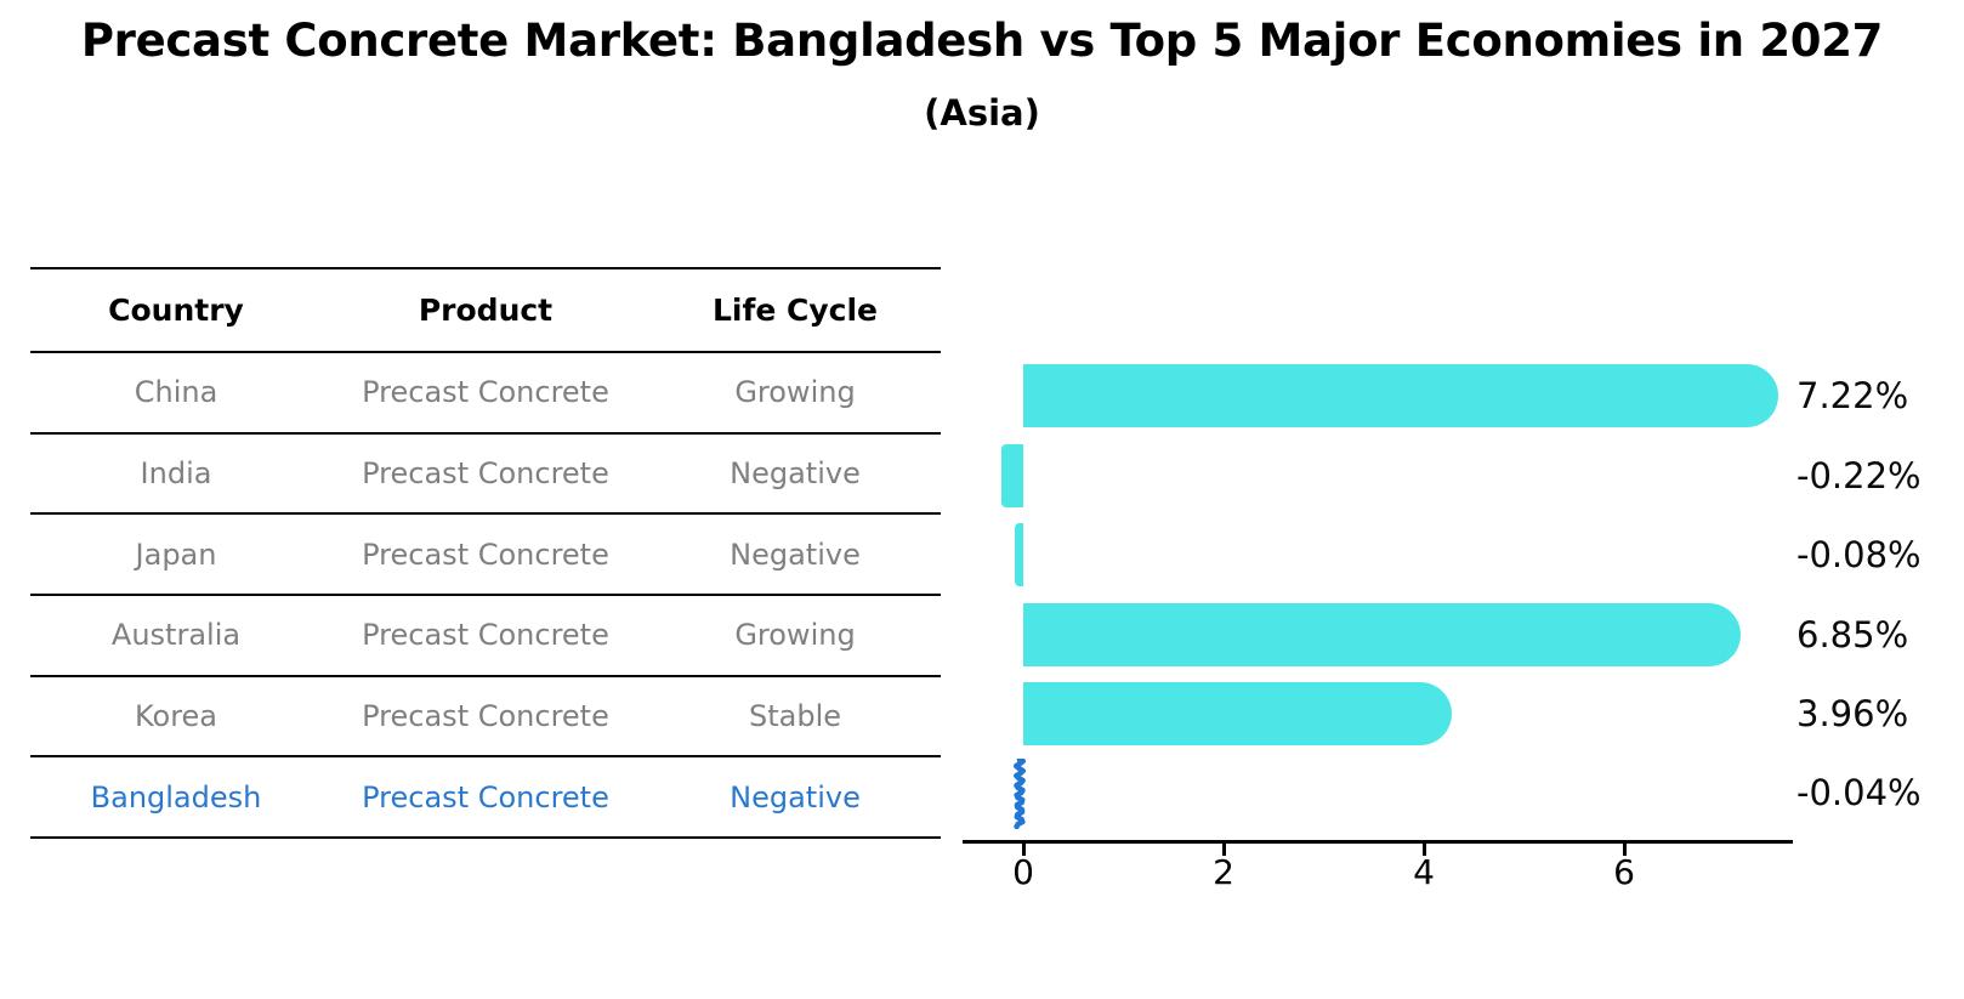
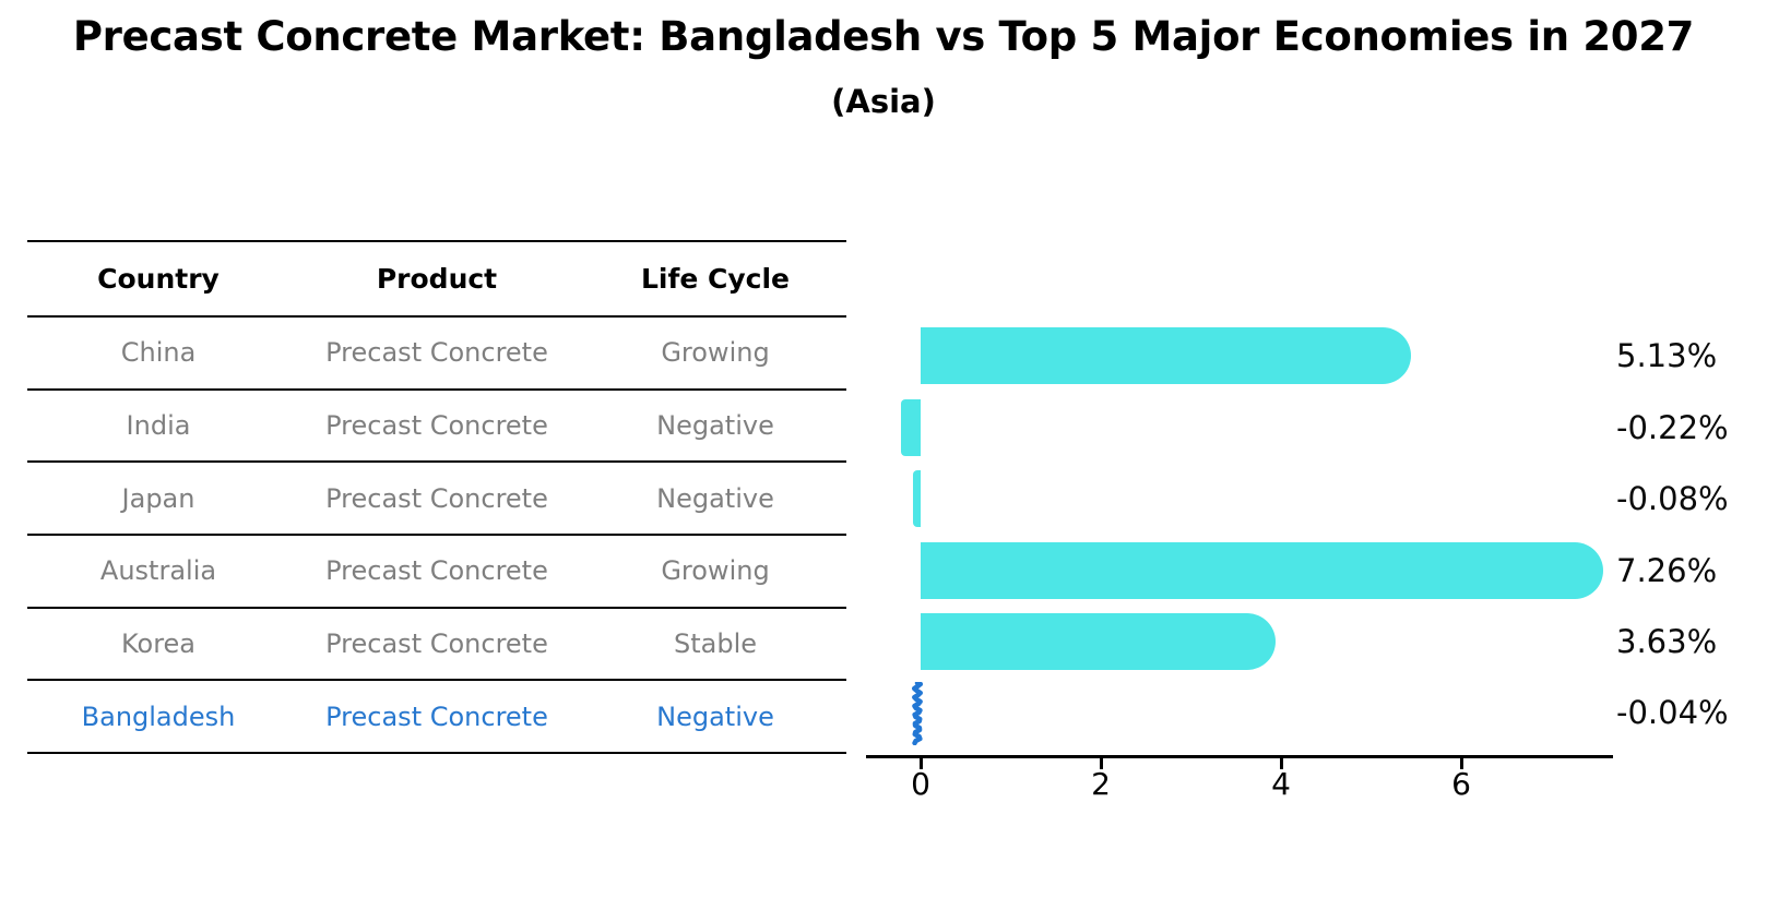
China: 7.22% -> 5.13%
Australia: 6.85% -> 7.26%
Korea: 3.96% -> 3.63%
